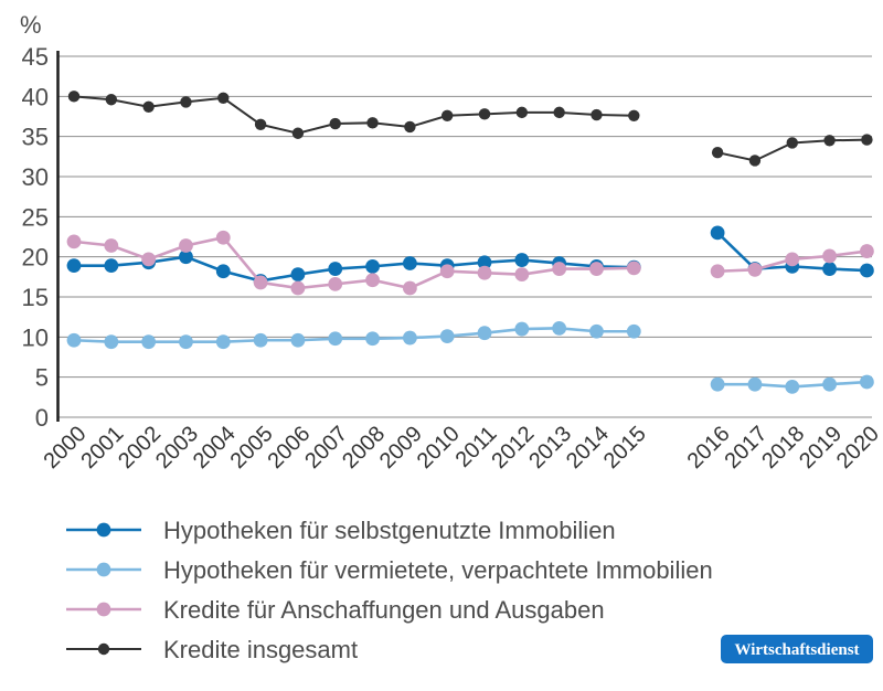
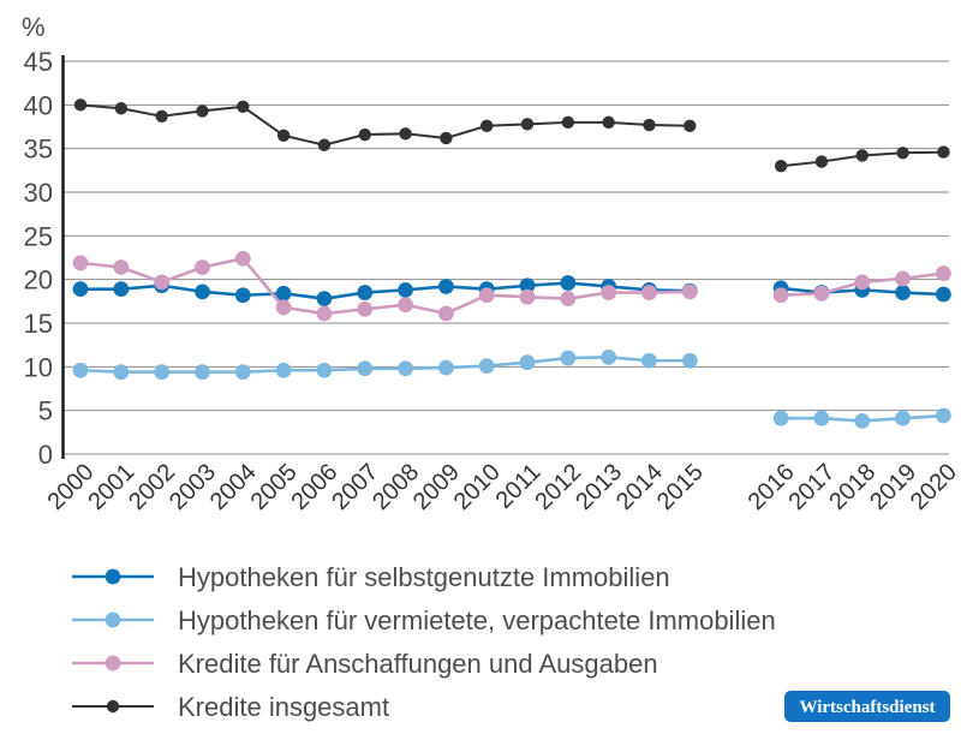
Hypotheken für selbstgenutzte Immobilien/2003: 20 -> 19
Hypotheken für selbstgenutzte Immobilien/2005: 17 -> 18
Hypotheken für selbstgenutzte Immobilien/2016: 23 -> 19
Kredite insgesamt/2017: 32 -> 34
